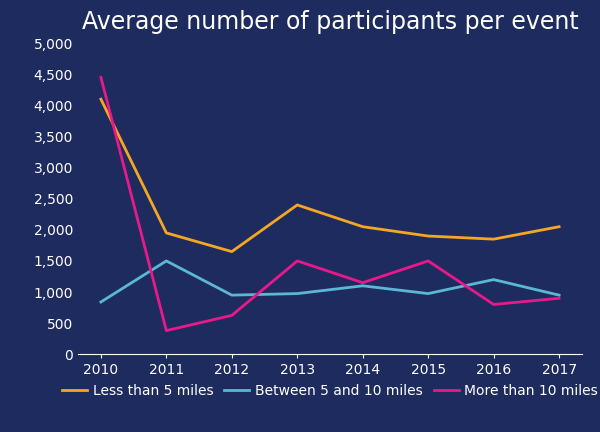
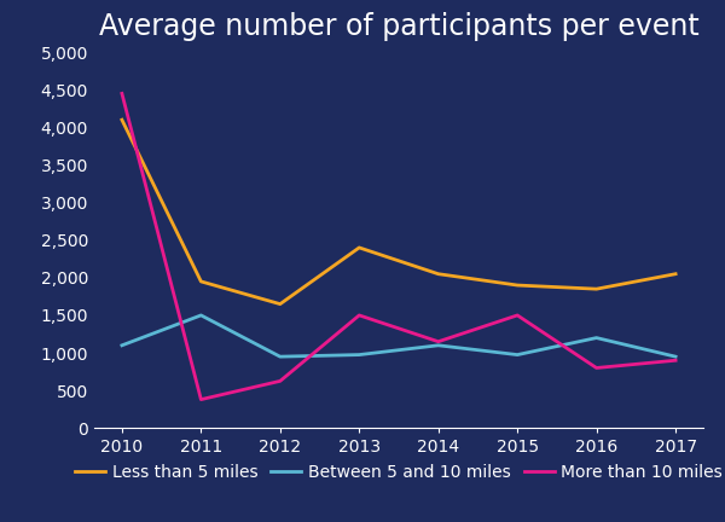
Between 5 and 10 miles/2010: 840 -> 1,100
